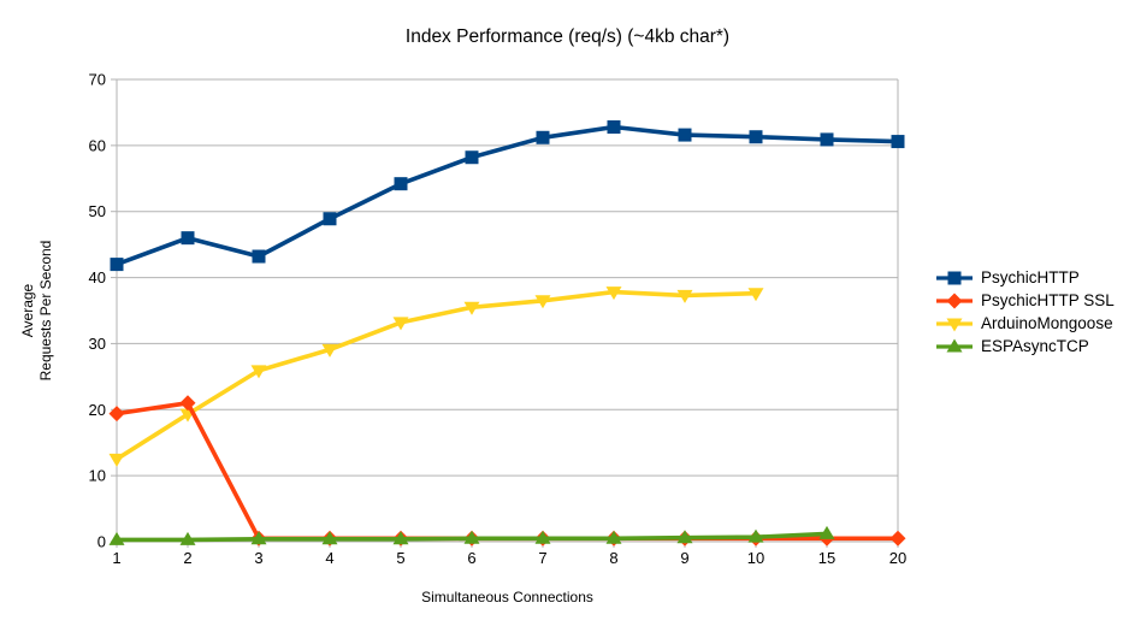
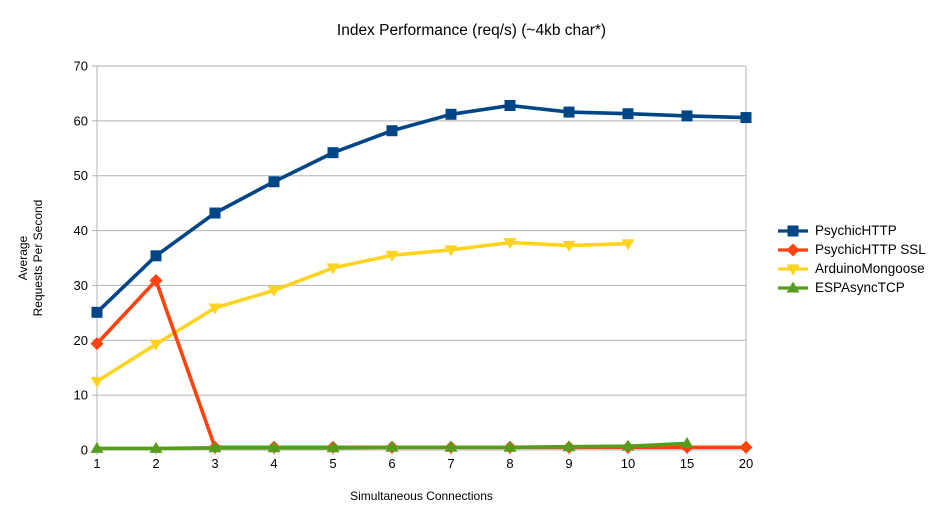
PsychicHTTP/1: 42 -> 25
PsychicHTTP/2: 46 -> 35
PsychicHTTP SSL/2: 21 -> 31
